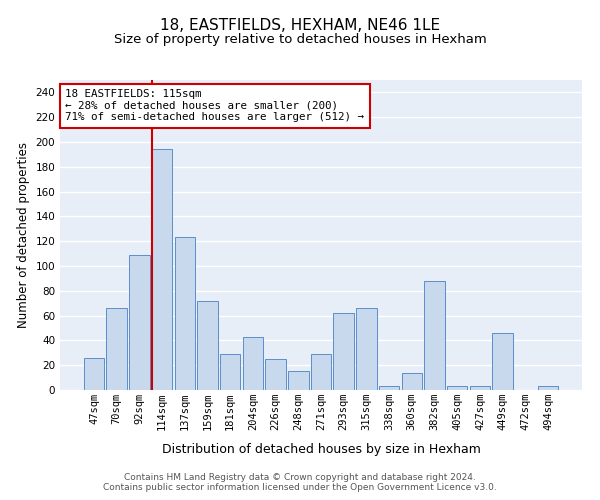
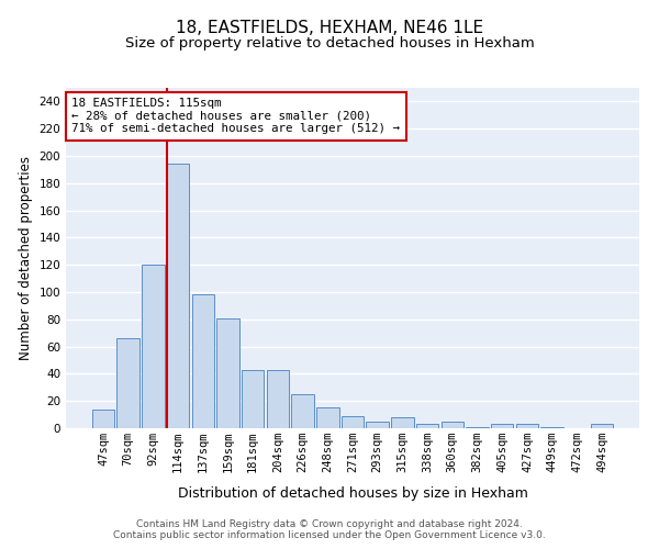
47sqm: 26 -> 14
92sqm: 109 -> 120
137sqm: 123 -> 98
159sqm: 72 -> 81
181sqm: 29 -> 43
271sqm: 29 -> 9
293sqm: 62 -> 5
315sqm: 66 -> 8
360sqm: 14 -> 5
382sqm: 88 -> 1
449sqm: 46 -> 1
